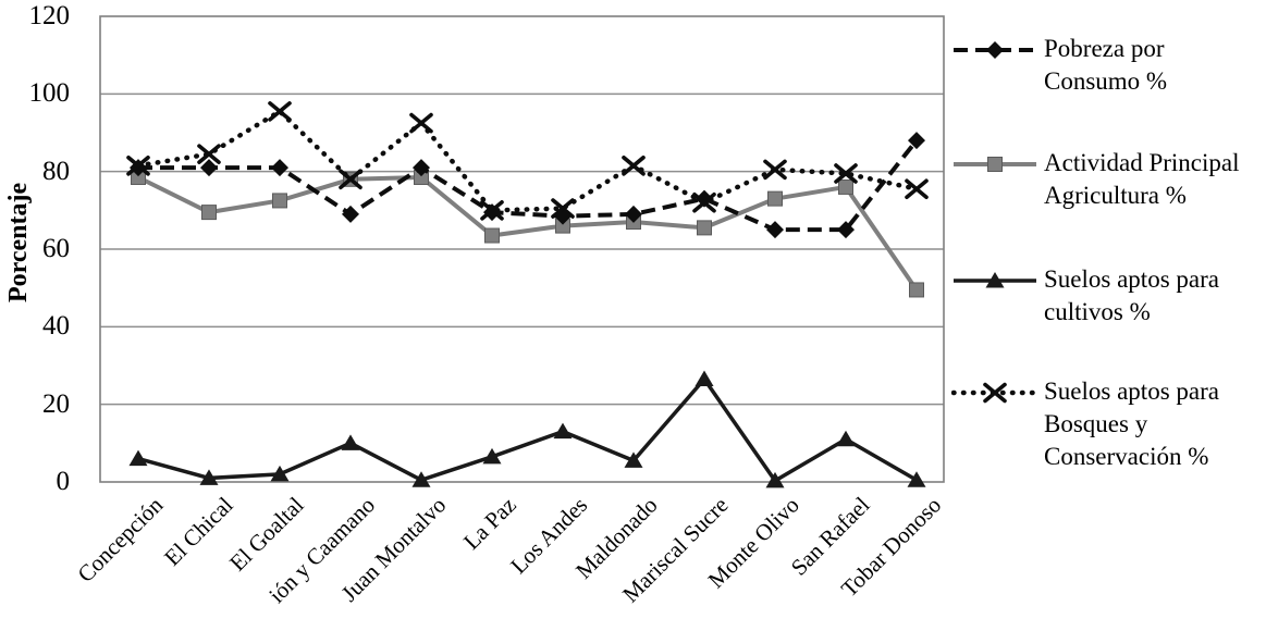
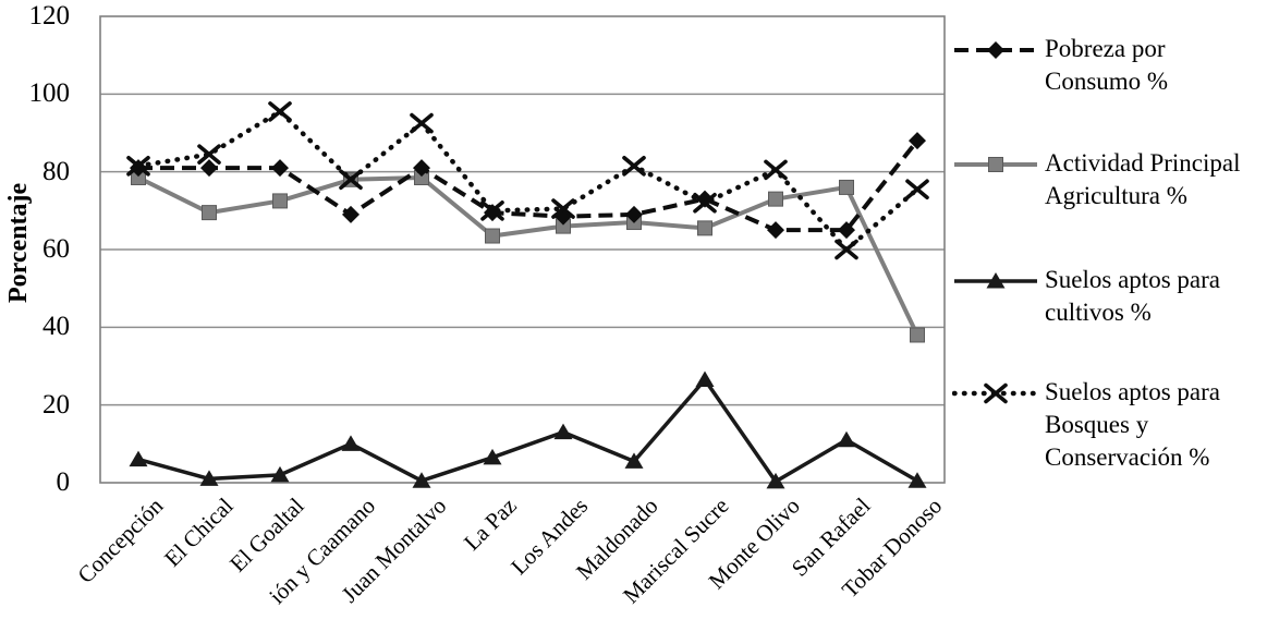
Suelos aptos para Bosques y Conservación %/San Rafael: 80 -> 60
Actividad Principal Agricultura %/Tobar Donoso: 50 -> 38
